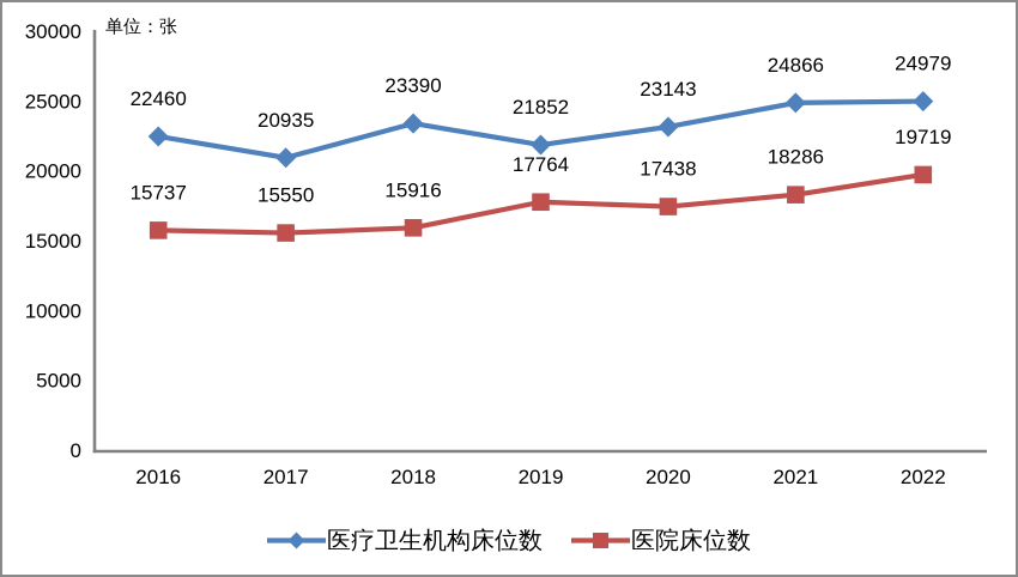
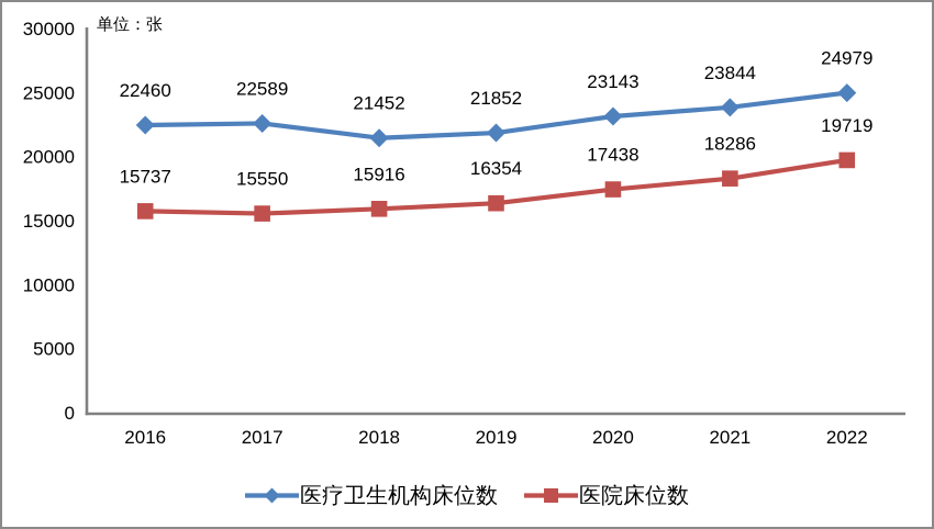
医疗卫生机构床位数/2017: 20935 -> 22589
医疗卫生机构床位数/2018: 23390 -> 21452
医院床位数/2019: 17764 -> 16354
医疗卫生机构床位数/2021: 24866 -> 23844
